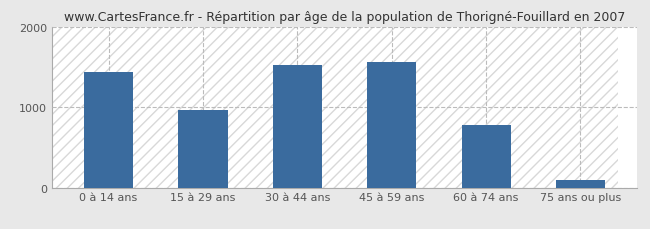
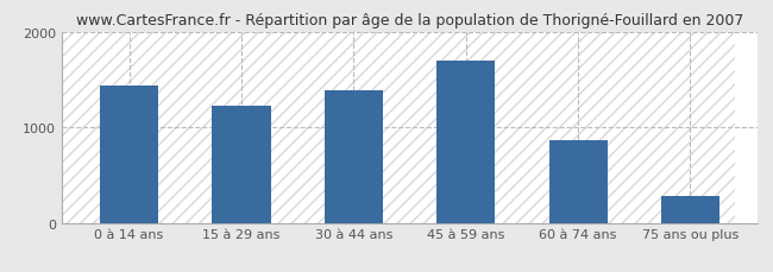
15 à 29 ans: 960 -> 1230
30 à 44 ans: 1520 -> 1390
45 à 59 ans: 1560 -> 1700
60 à 74 ans: 780 -> 870
75 ans ou plus: 100 -> 280
